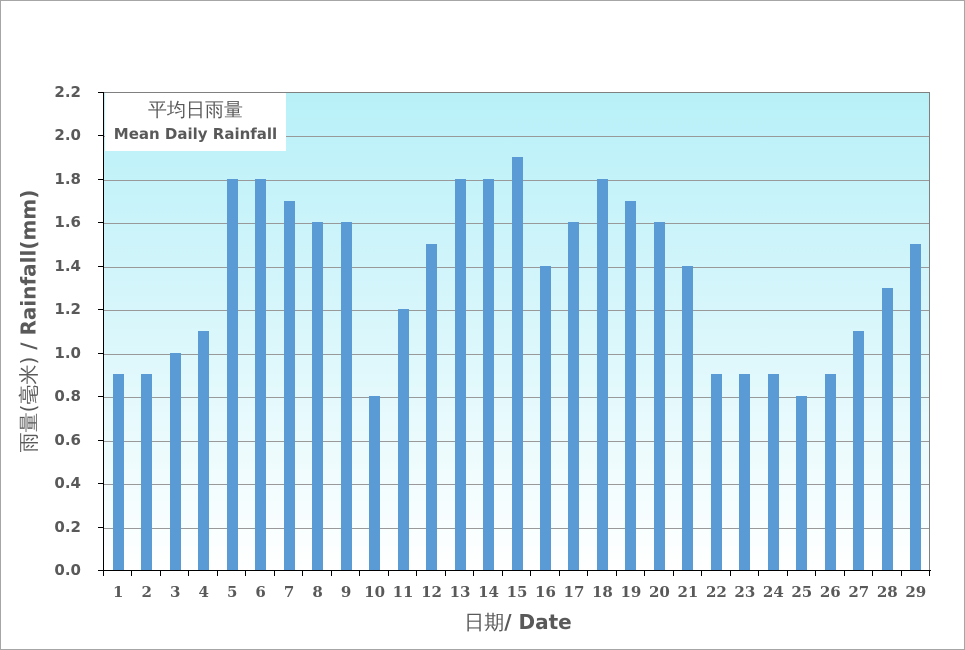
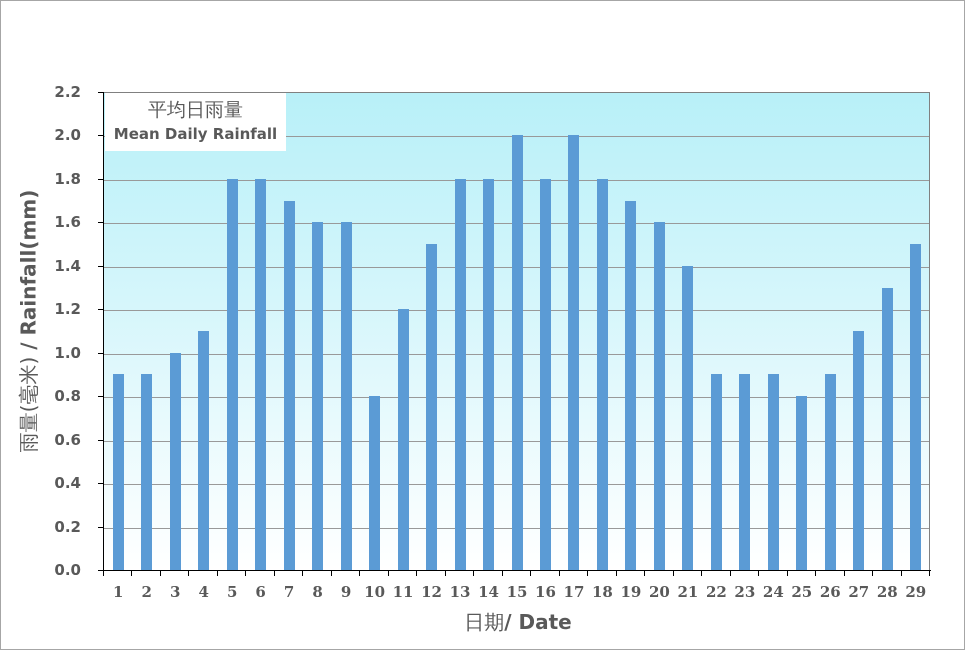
15: 1.9 -> 2.0
16: 1.4 -> 1.8
17: 1.6 -> 2.0
